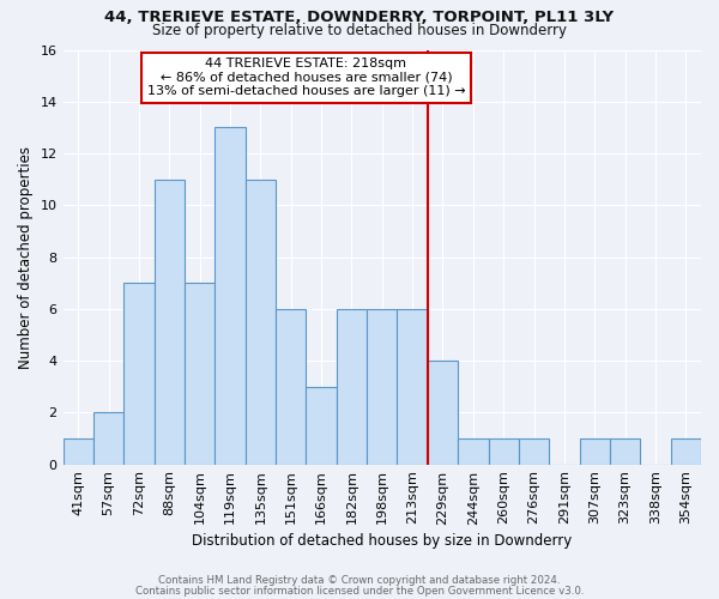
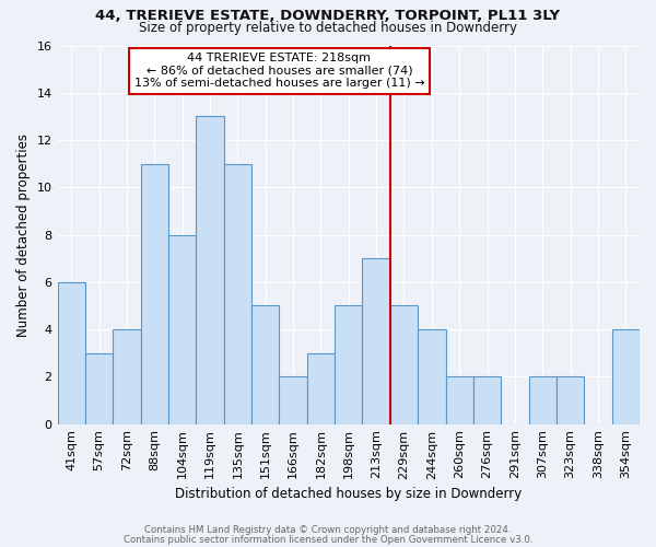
41sqm: 1 -> 6
57sqm: 2 -> 3
72sqm: 7 -> 4
104sqm: 7 -> 8
151sqm: 6 -> 5
166sqm: 3 -> 2
182sqm: 6 -> 3
198sqm: 6 -> 5
213sqm: 6 -> 7
229sqm: 4 -> 5
244sqm: 1 -> 4
260sqm: 1 -> 2
276sqm: 1 -> 2
307sqm: 1 -> 2
323sqm: 1 -> 2
354sqm: 1 -> 4
